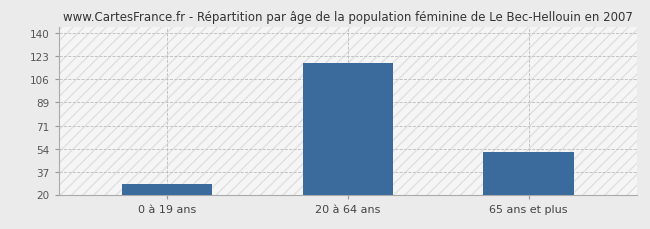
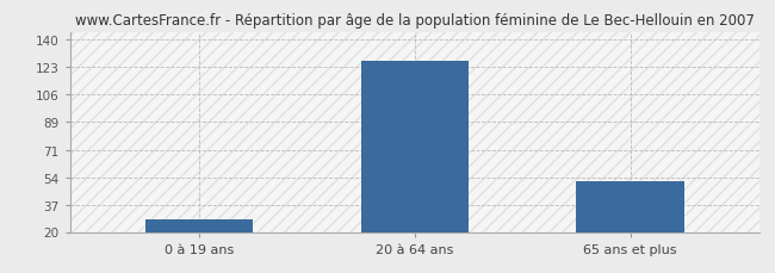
20 à 64 ans: 118 -> 127
